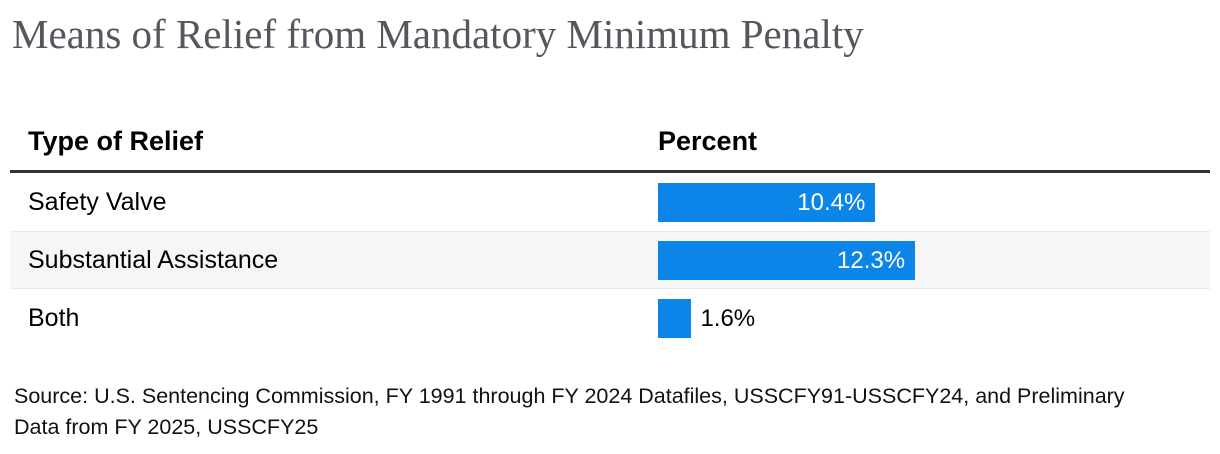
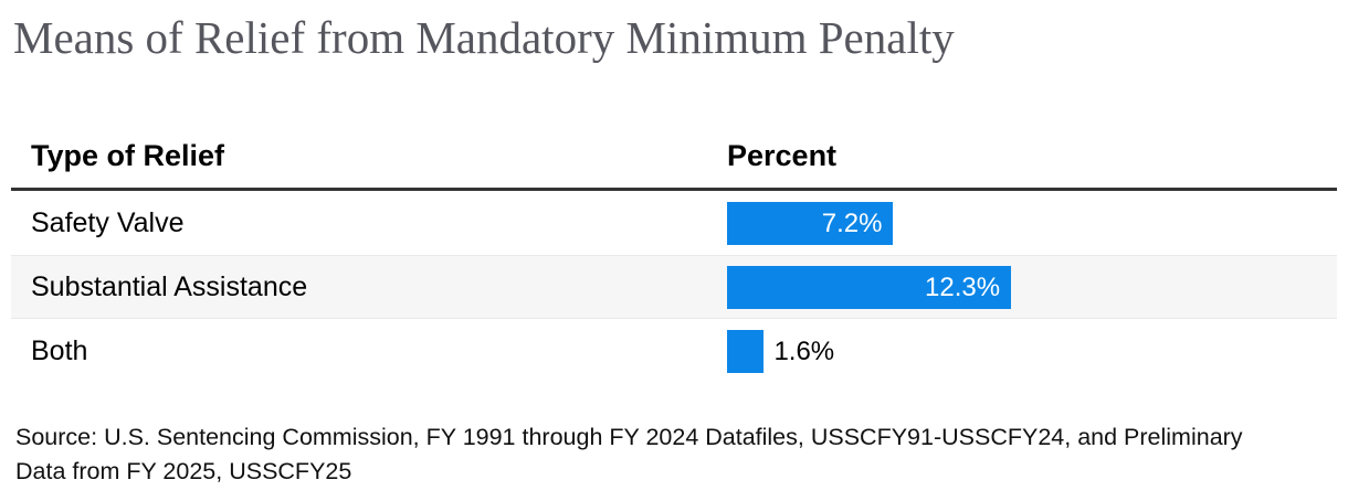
Safety Valve: 10.4% -> 7.2%
